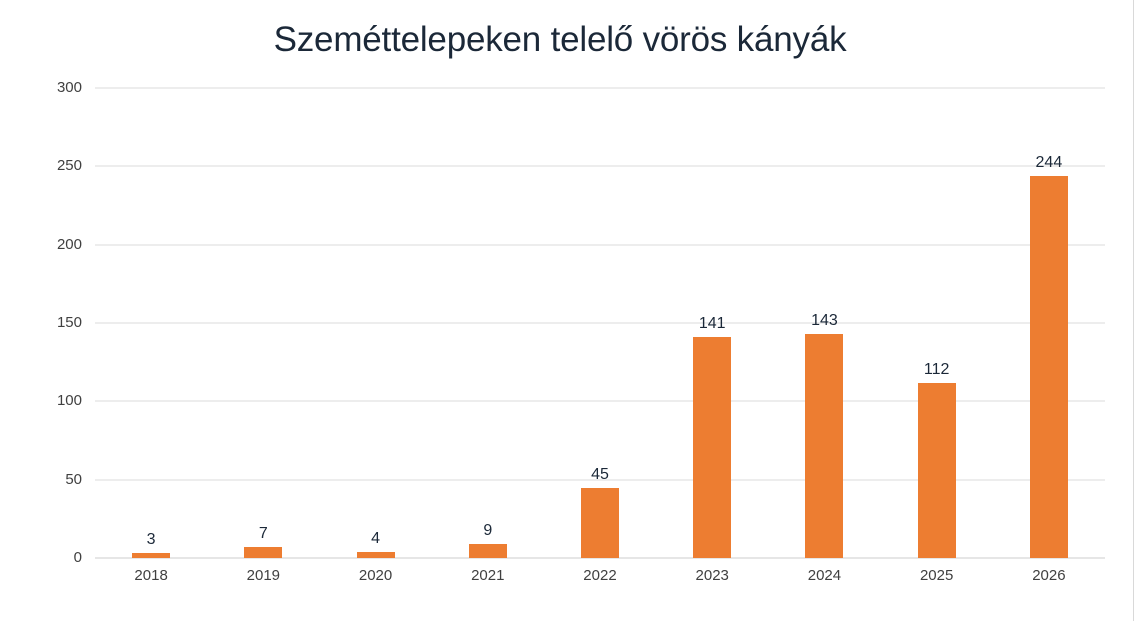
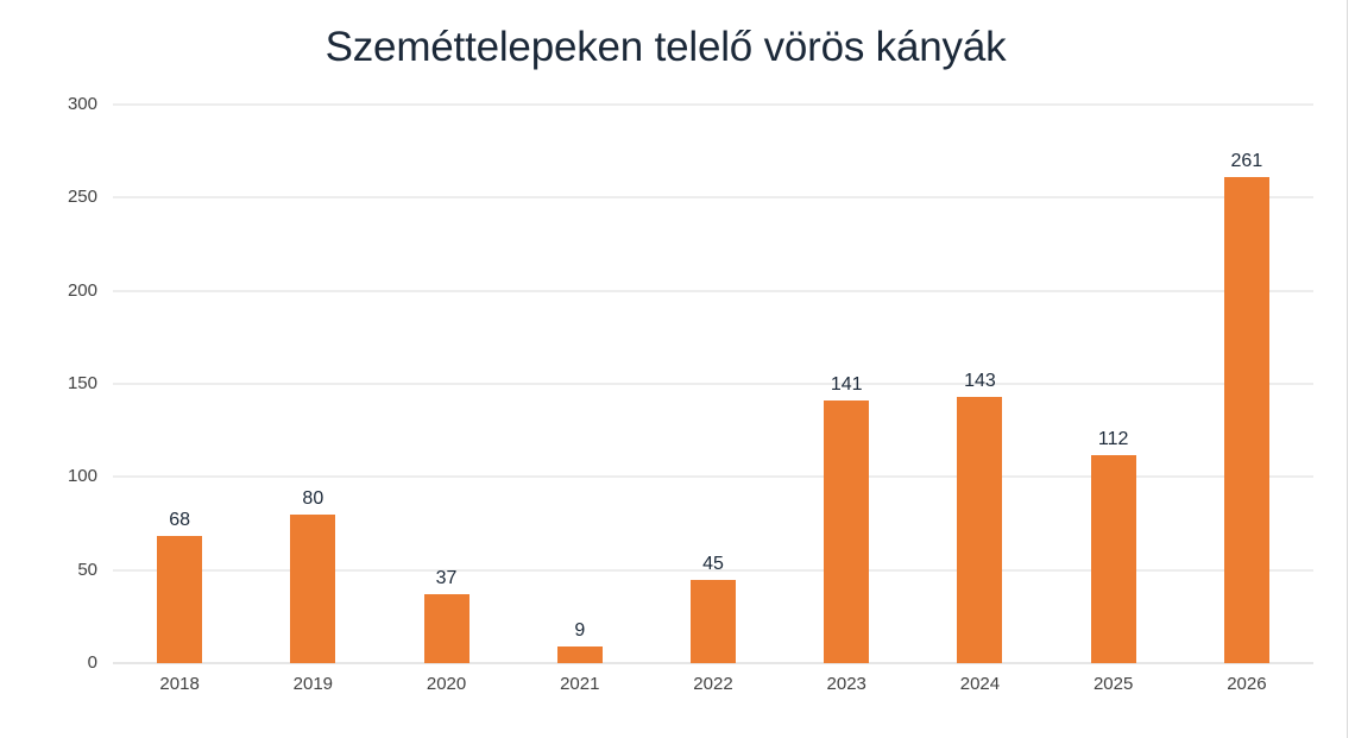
2018: 3 -> 68
2019: 7 -> 80
2020: 4 -> 37
2026: 244 -> 261
